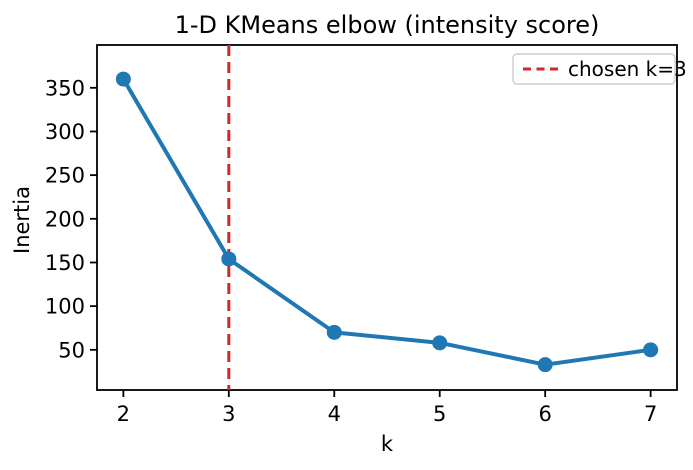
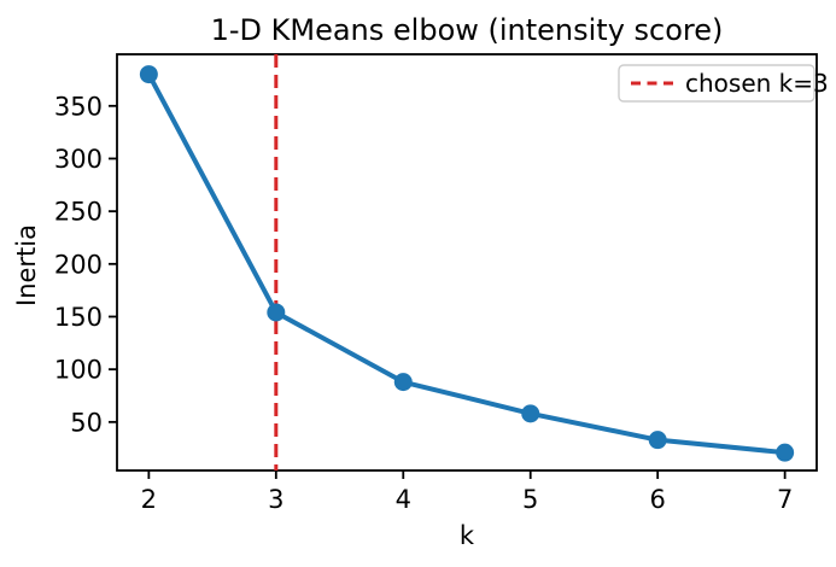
2: 360 -> 380
4: 70 -> 90
7: 50 -> 20
